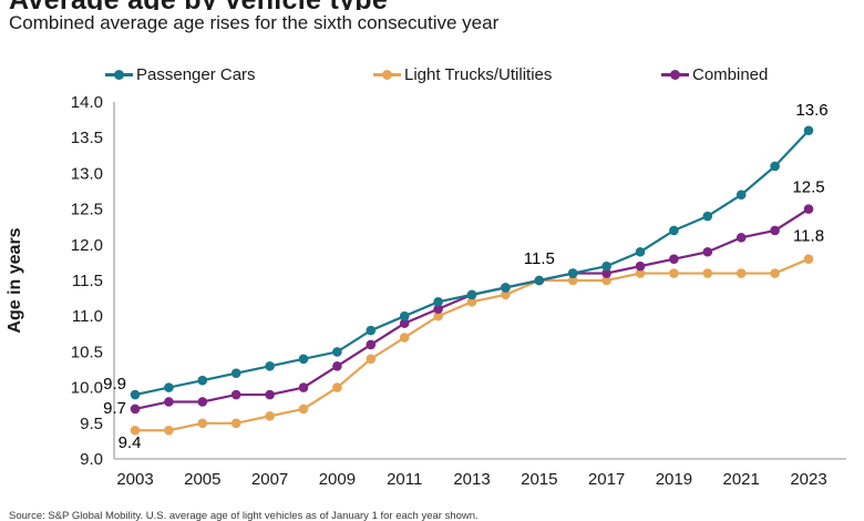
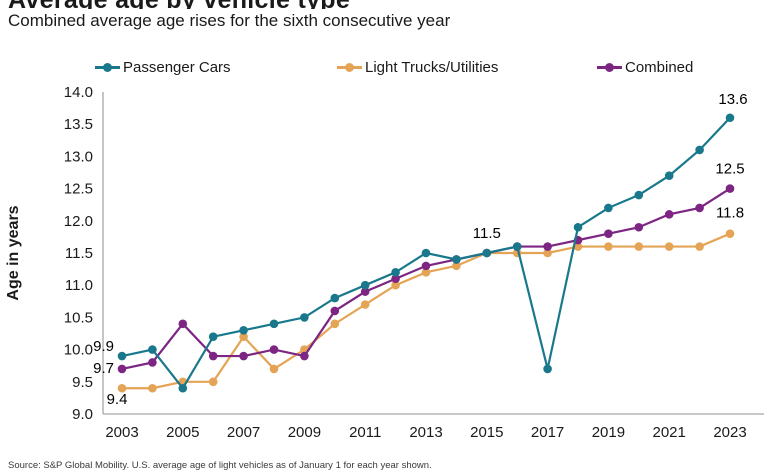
Passenger Cars/2005: 10.1 -> 9.4
Combined/2005: 9.8 -> 10.4
Light Trucks/Utilities/2007: 9.6 -> 10.2
Combined/2009: 10.3 -> 9.9
Passenger Cars/2013: 11.3 -> 11.5
Passenger Cars/2017: 11.7 -> 9.7
